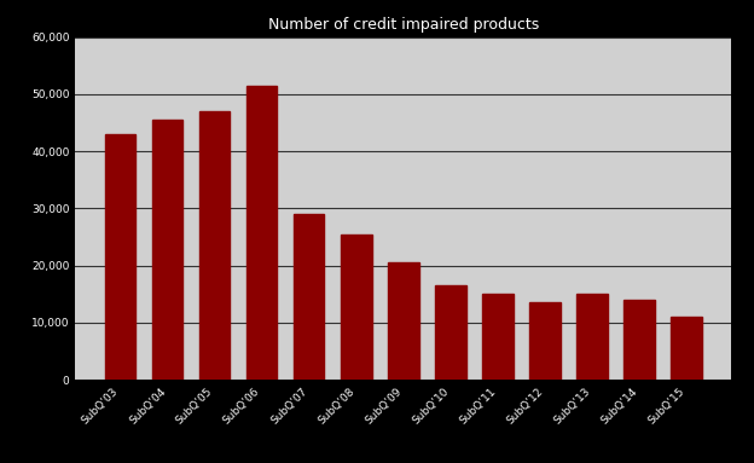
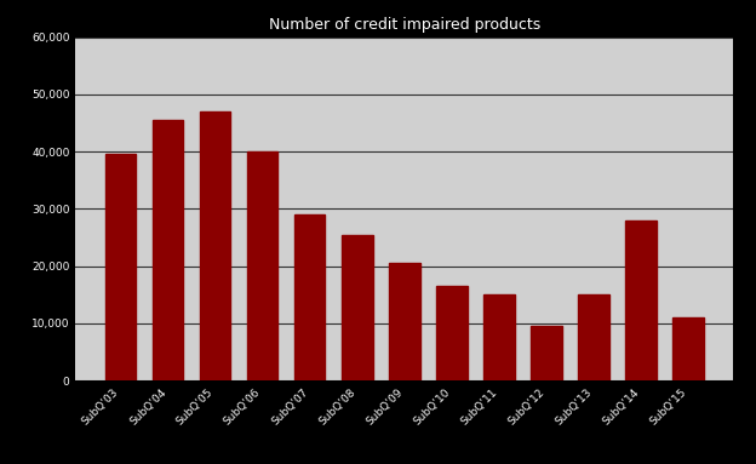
SubQ’03: 43,000 -> 39,500
SubQ’06: 51,500 -> 40,000
SubQ’12: 13,500 -> 9,500
SubQ’14: 14,000 -> 28,000
